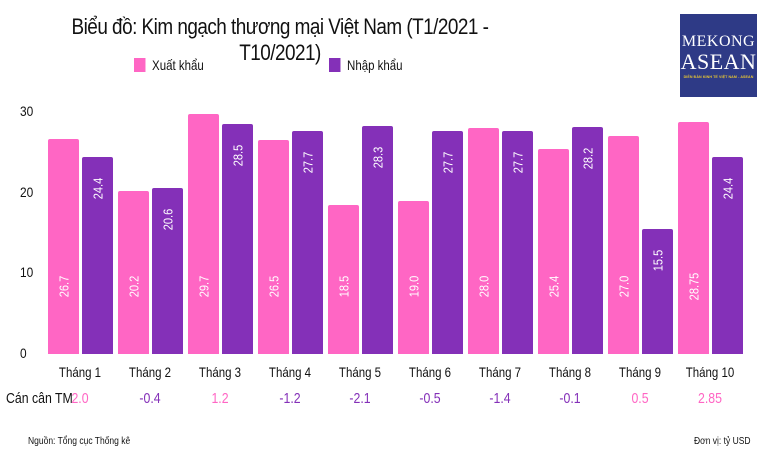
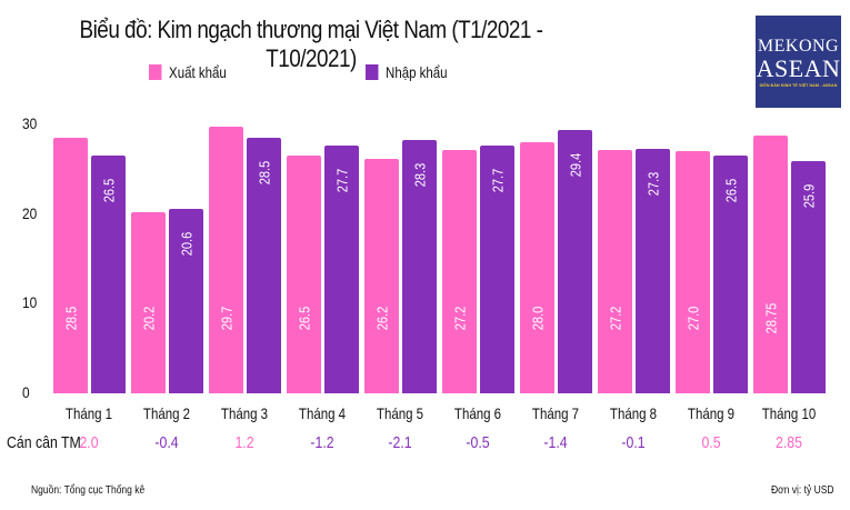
Xuất khẩu/Tháng 1: 26.7 -> 28.5
Nhập khẩu/Tháng 1: 24.4 -> 26.5
Xuất khẩu/Tháng 5: 18.5 -> 26.2
Xuất khẩu/Tháng 6: 19.0 -> 27.2
Nhập khẩu/Tháng 7: 27.7 -> 29.4
Xuất khẩu/Tháng 8: 25.4 -> 27.2
Nhập khẩu/Tháng 8: 28.2 -> 27.3
Nhập khẩu/Tháng 9: 15.5 -> 26.5
Nhập khẩu/Tháng 10: 24.4 -> 25.9
